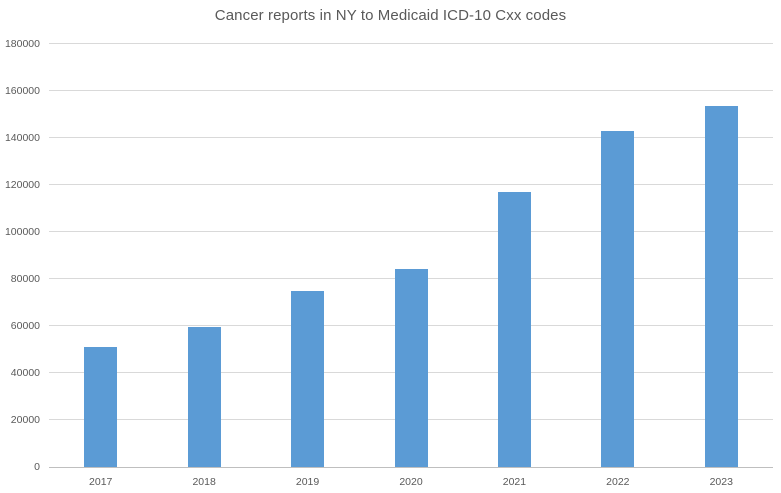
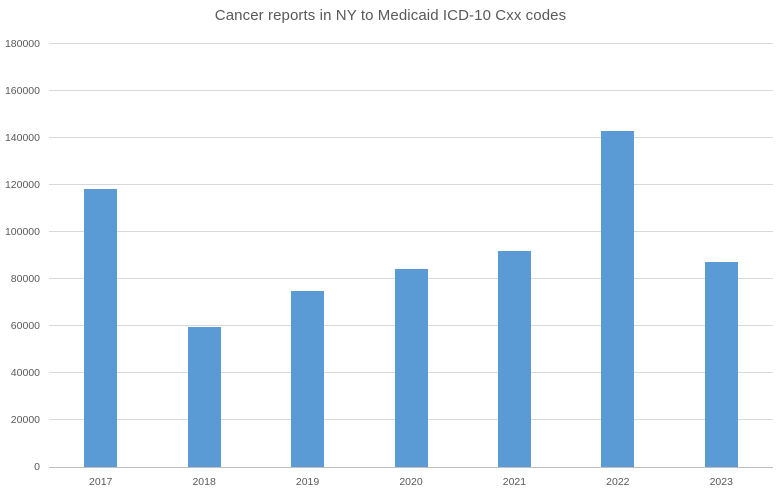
2017: 51000 -> 118000
2021: 117000 -> 92000
2023: 154000 -> 87000
